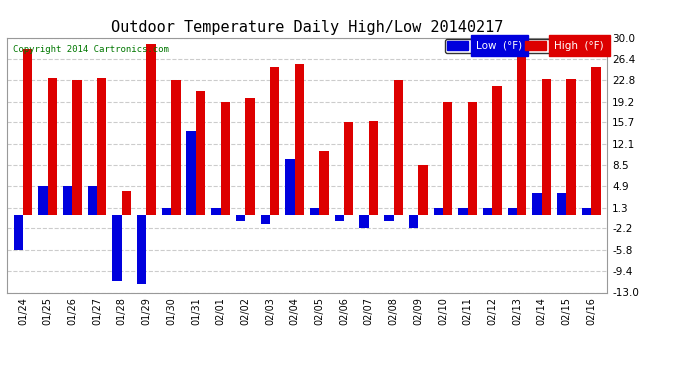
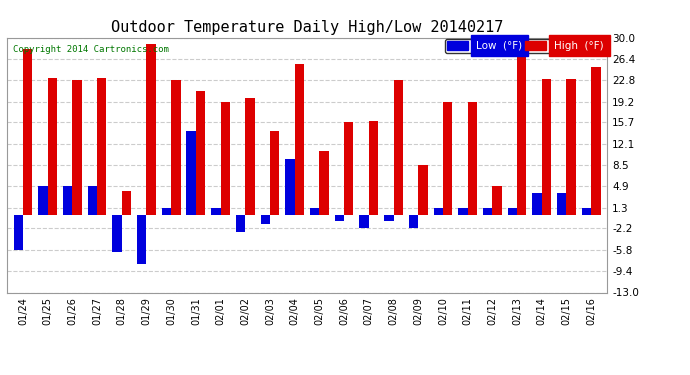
Low (°F)/01/28: -11.0 -> -6.2
Low (°F)/01/29: -11.5 -> -8.2
Low (°F)/02/02: -1.0 -> -2.8
High (°F)/02/03: 25.0 -> 14.2
High (°F)/02/12: 21.8 -> 5.0
